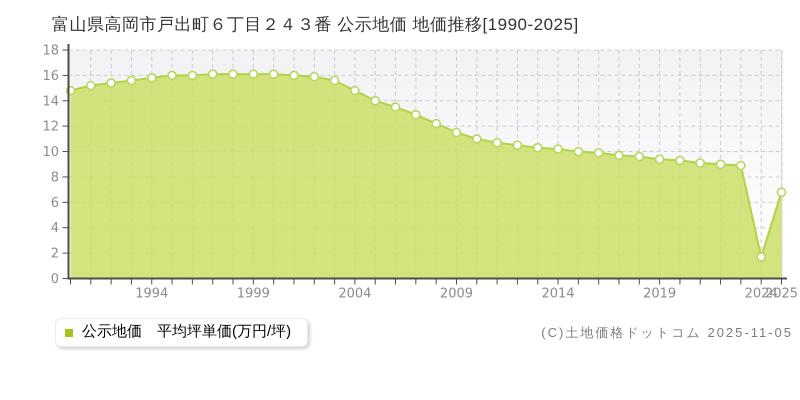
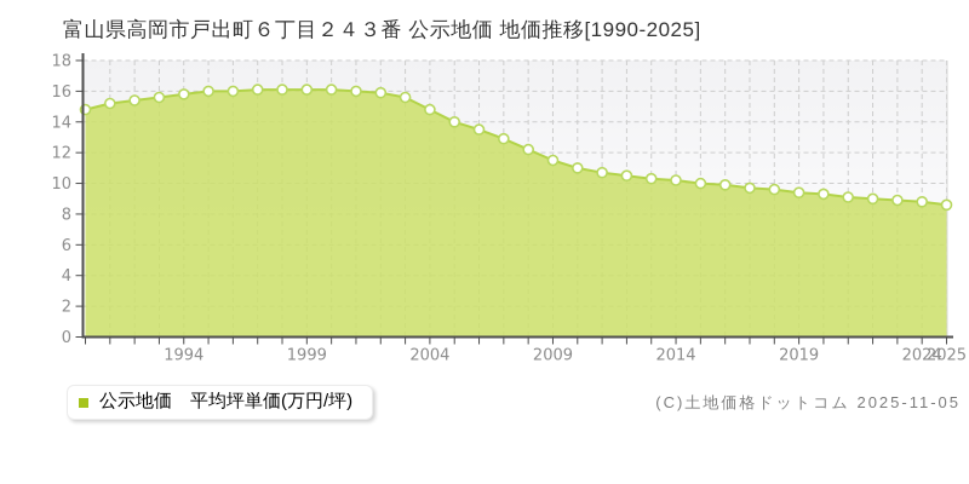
2024: 1.7 -> 8.8
2025: 6.8 -> 8.6
